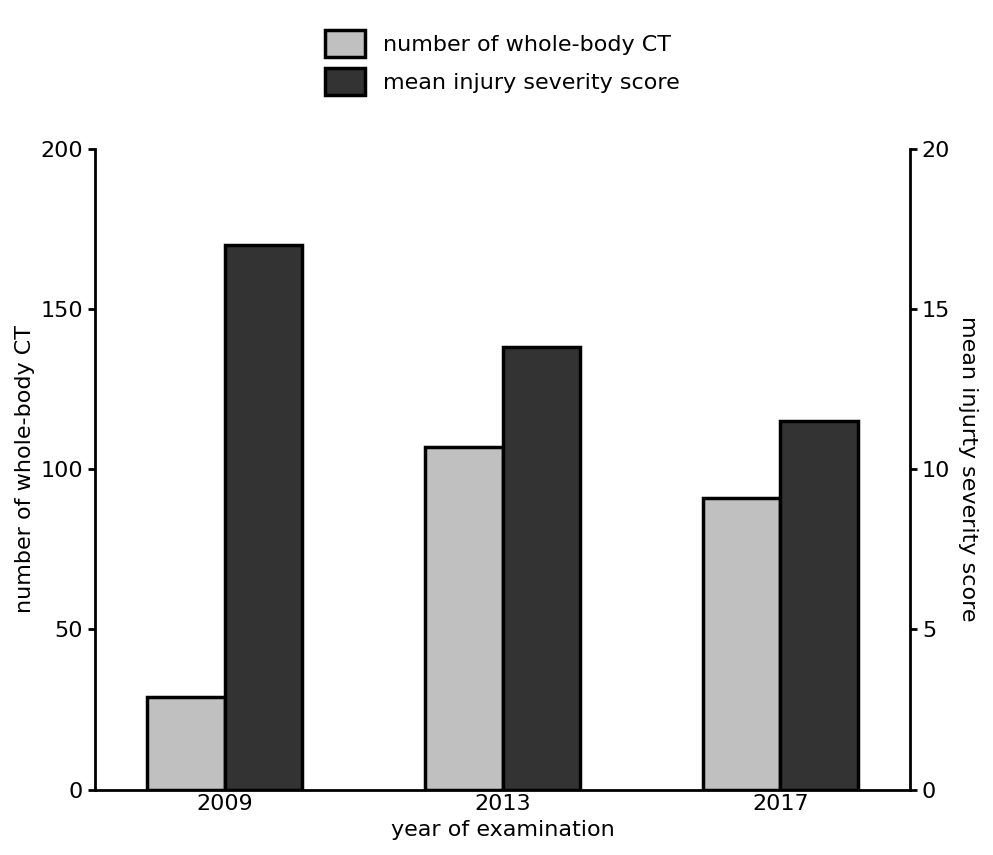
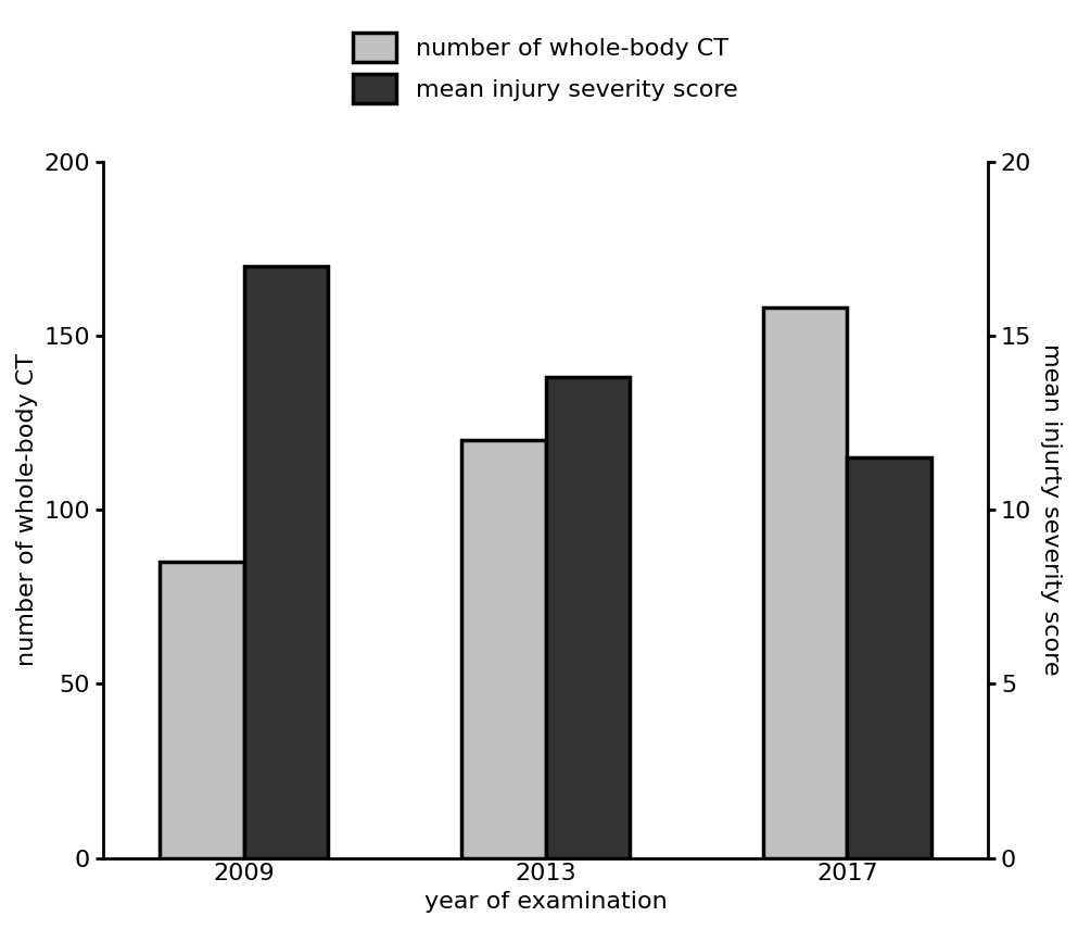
number of whole-body CT/2009: 29 -> 85
number of whole-body CT/2013: 107 -> 120
number of whole-body CT/2017: 91 -> 158
